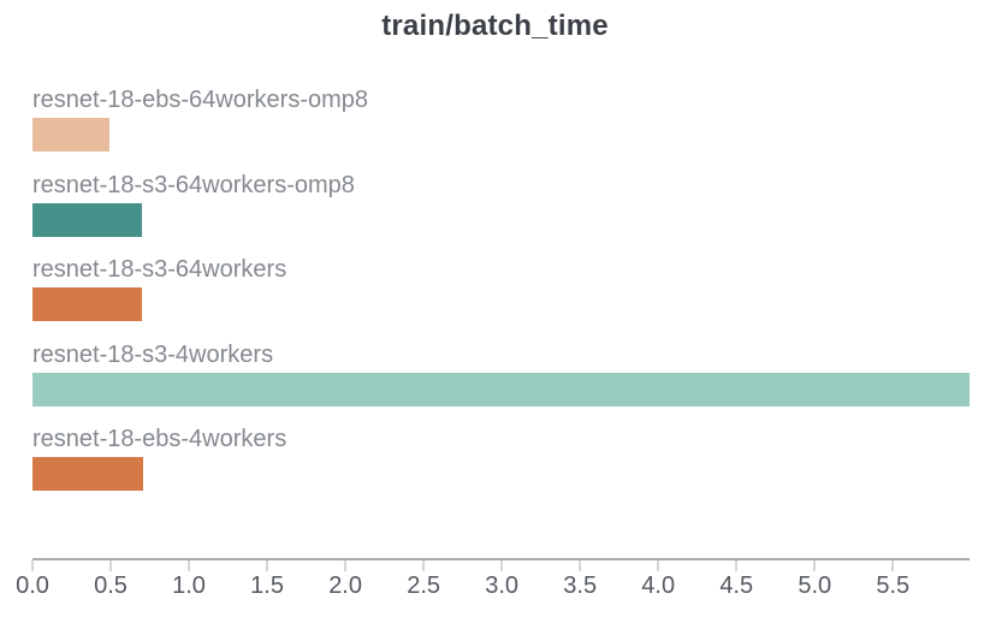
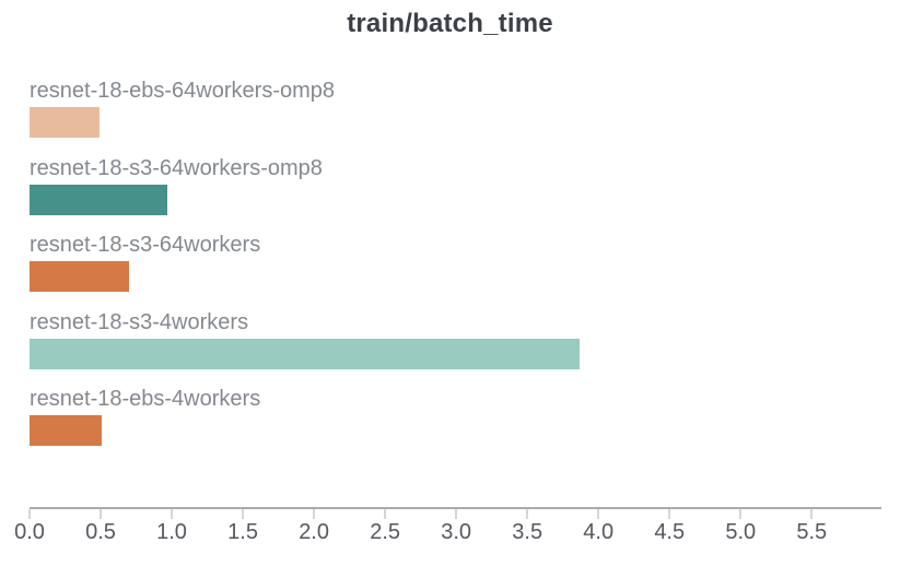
resnet-18-s3-64workers-omp8: 0.70 -> 0.97
resnet-18-s3-4workers: 5.99 -> 3.87
resnet-18-ebs-4workers: 0.71 -> 0.51
